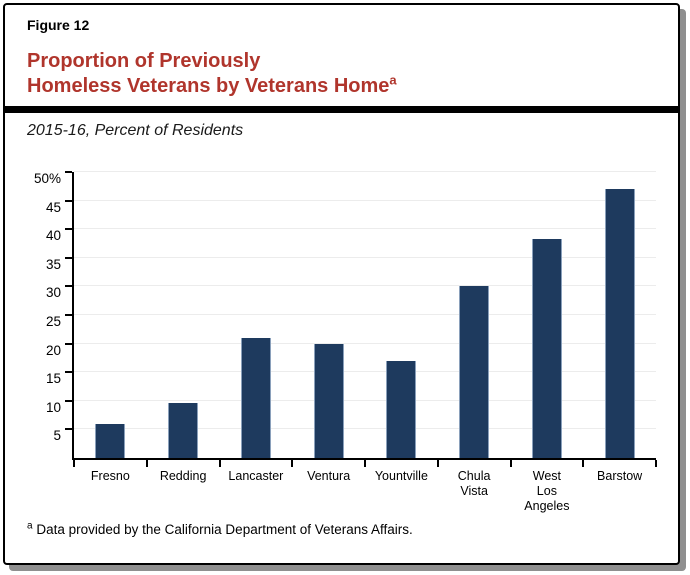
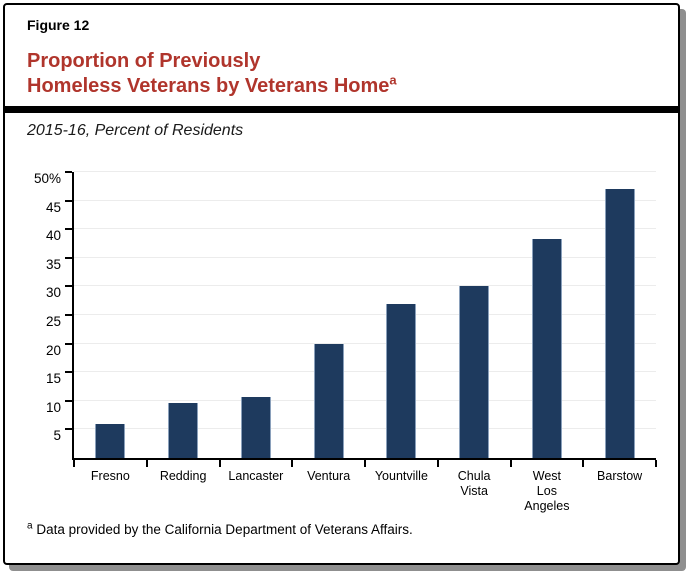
Lancaster: 21% -> 11%
Yountville: 17% -> 27%
